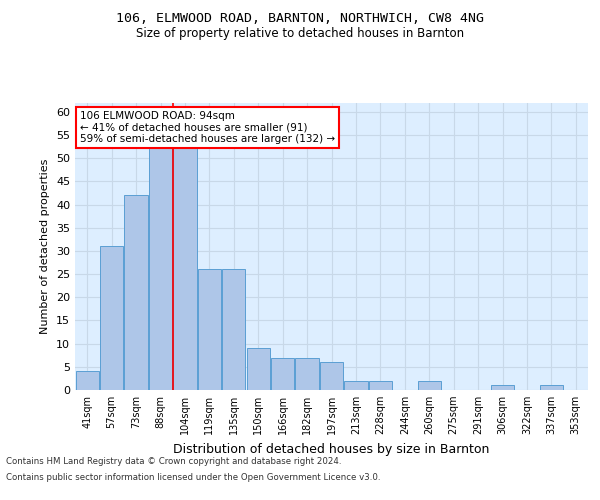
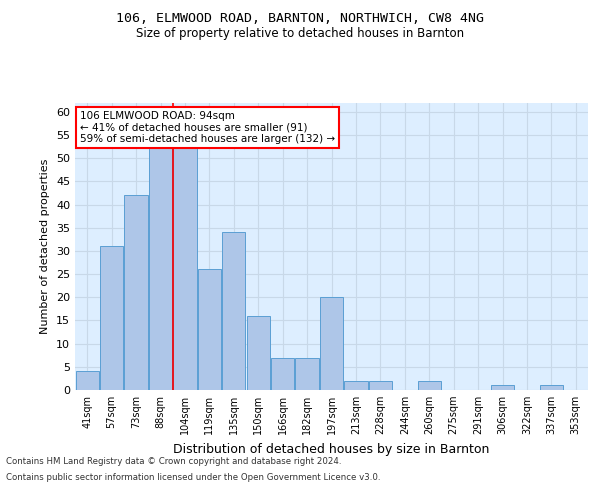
135sqm: 26 -> 34
150sqm: 9 -> 16
197sqm: 6 -> 20
